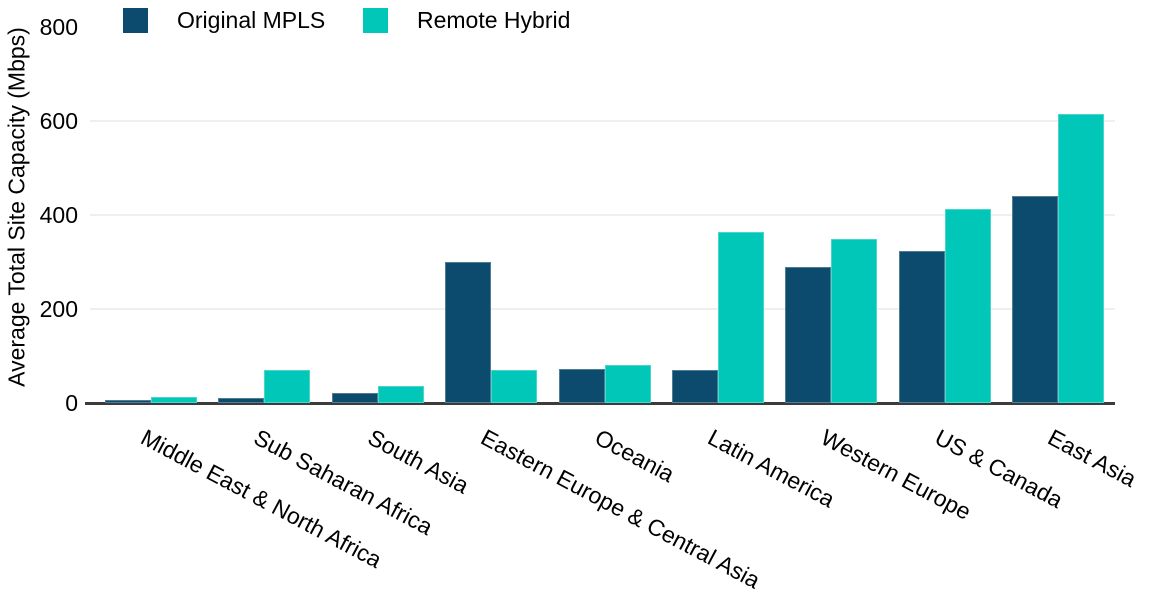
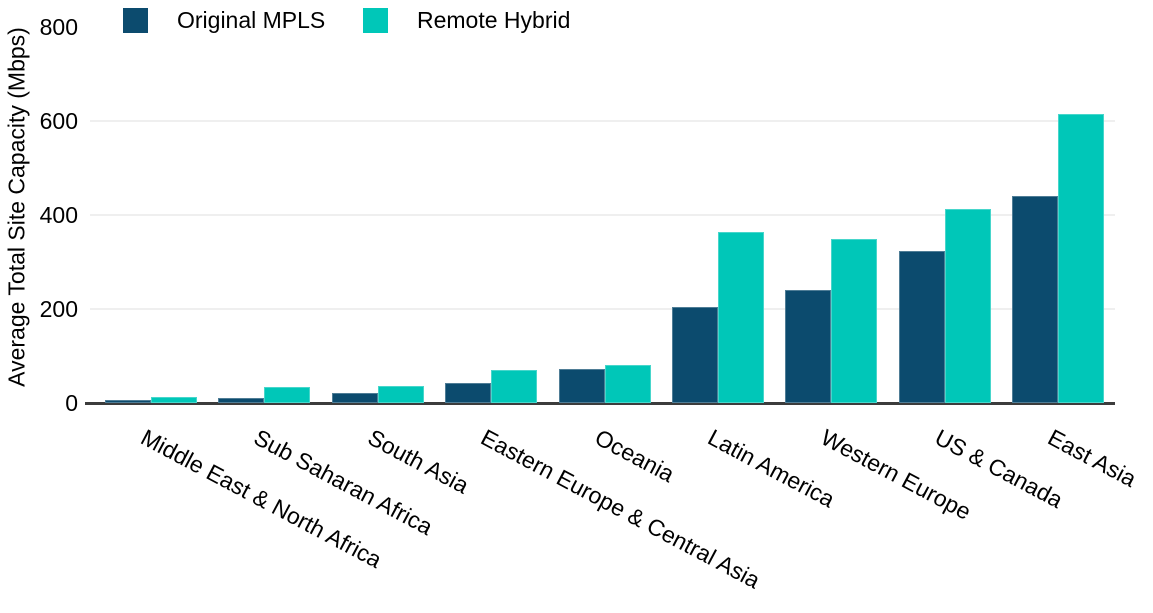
Remote Hybrid/Sub Saharan Africa: 70 -> 40
Original MPLS/Eastern Europe & Central Asia: 300 -> 40
Original MPLS/Latin America: 70 -> 200
Original MPLS/Western Europe: 290 -> 240
